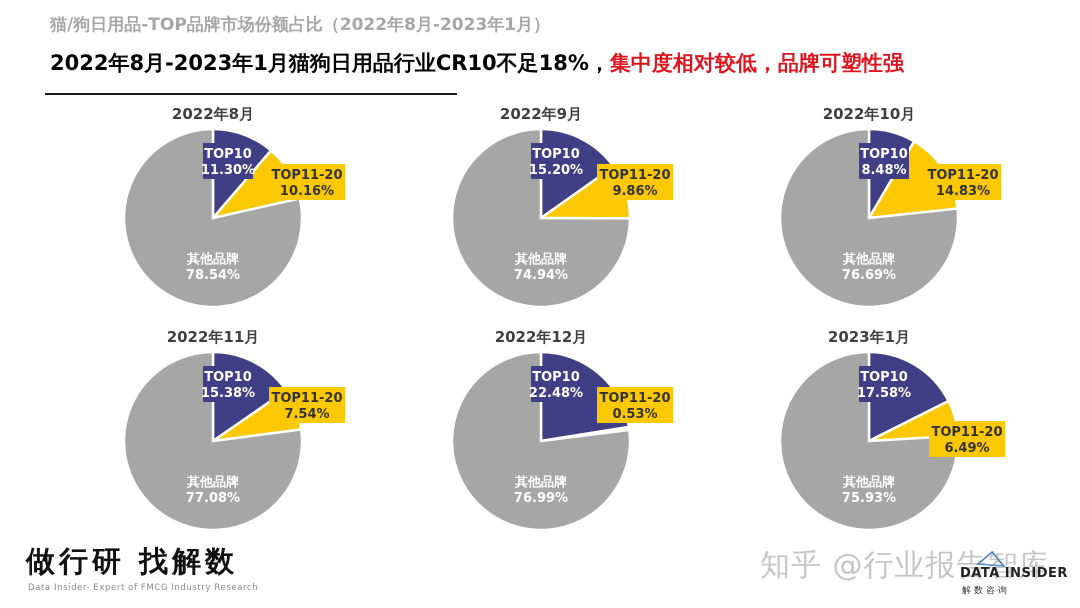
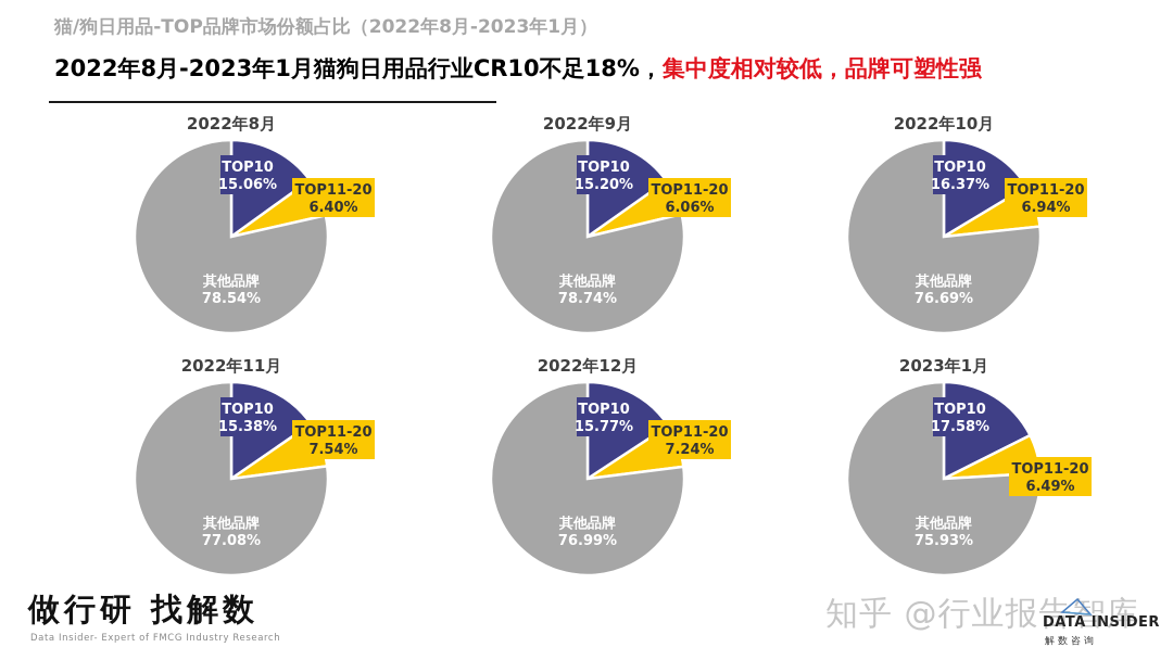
2022年8月/TOP10: 11.30% -> 15.06%
2022年8月/TOP11-20: 10.16% -> 6.40%
2022年9月/TOP11-20: 9.86% -> 6.06%
2022年9月/其他品牌: 74.94% -> 78.74%
2022年10月/TOP10: 8.48% -> 16.37%
2022年10月/TOP11-20: 14.83% -> 6.94%
2022年12月/TOP10: 22.48% -> 15.77%
2022年12月/TOP11-20: 0.53% -> 7.24%
